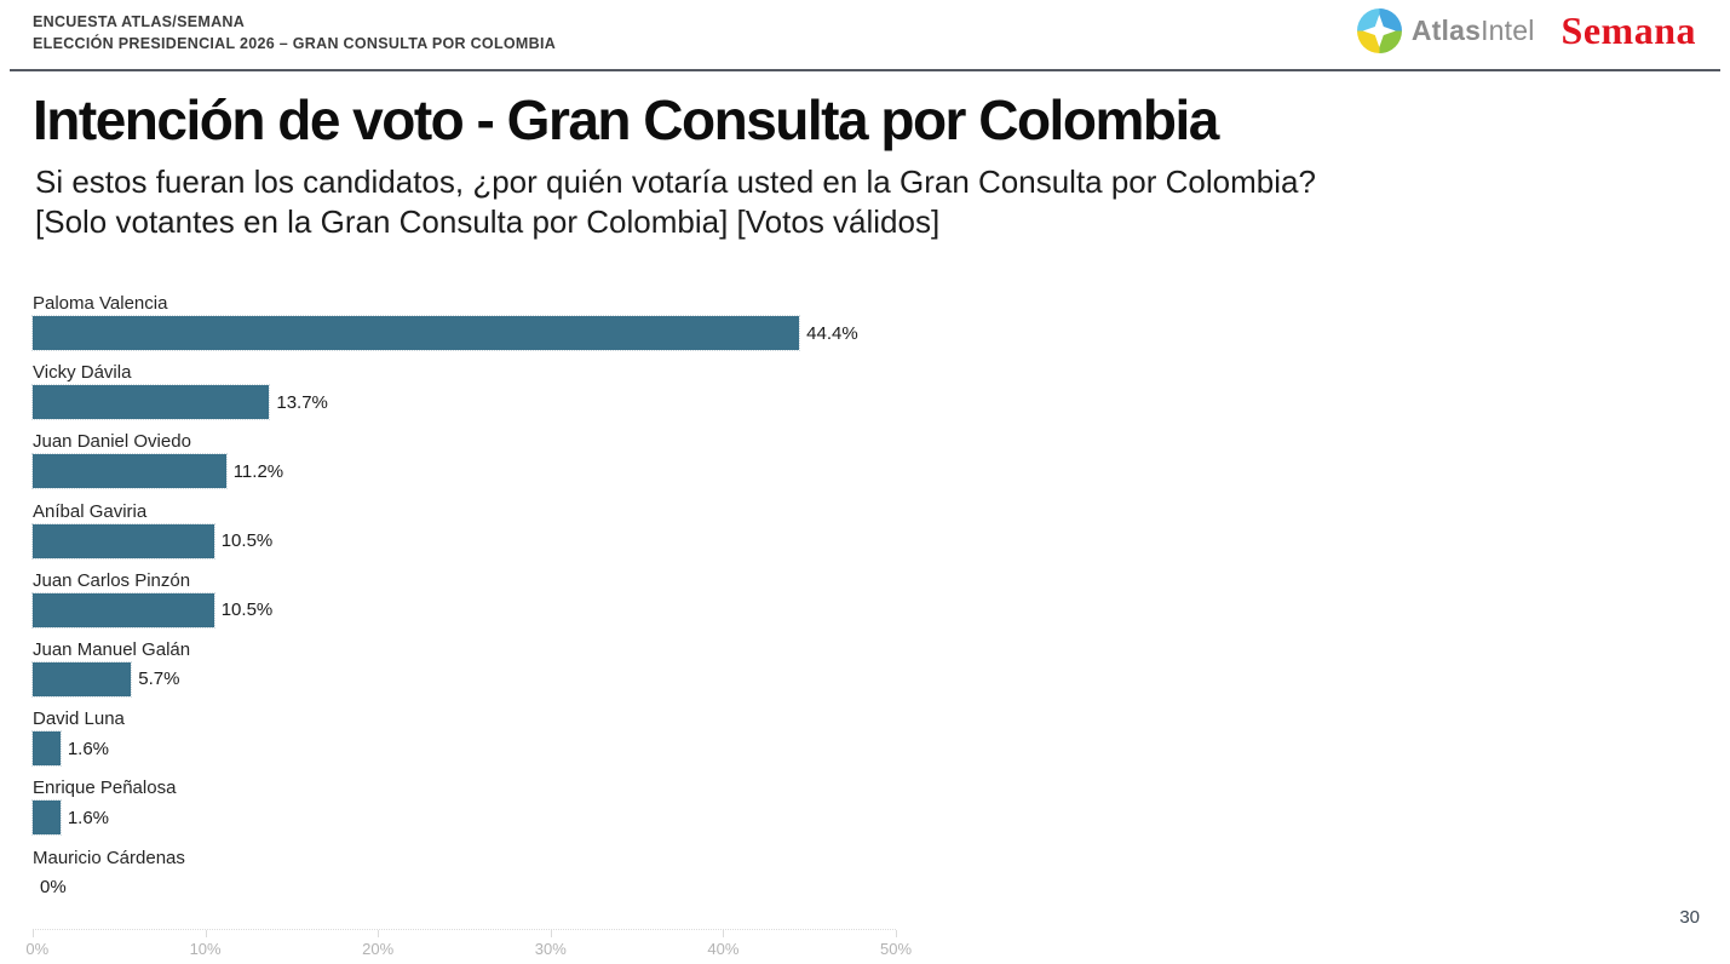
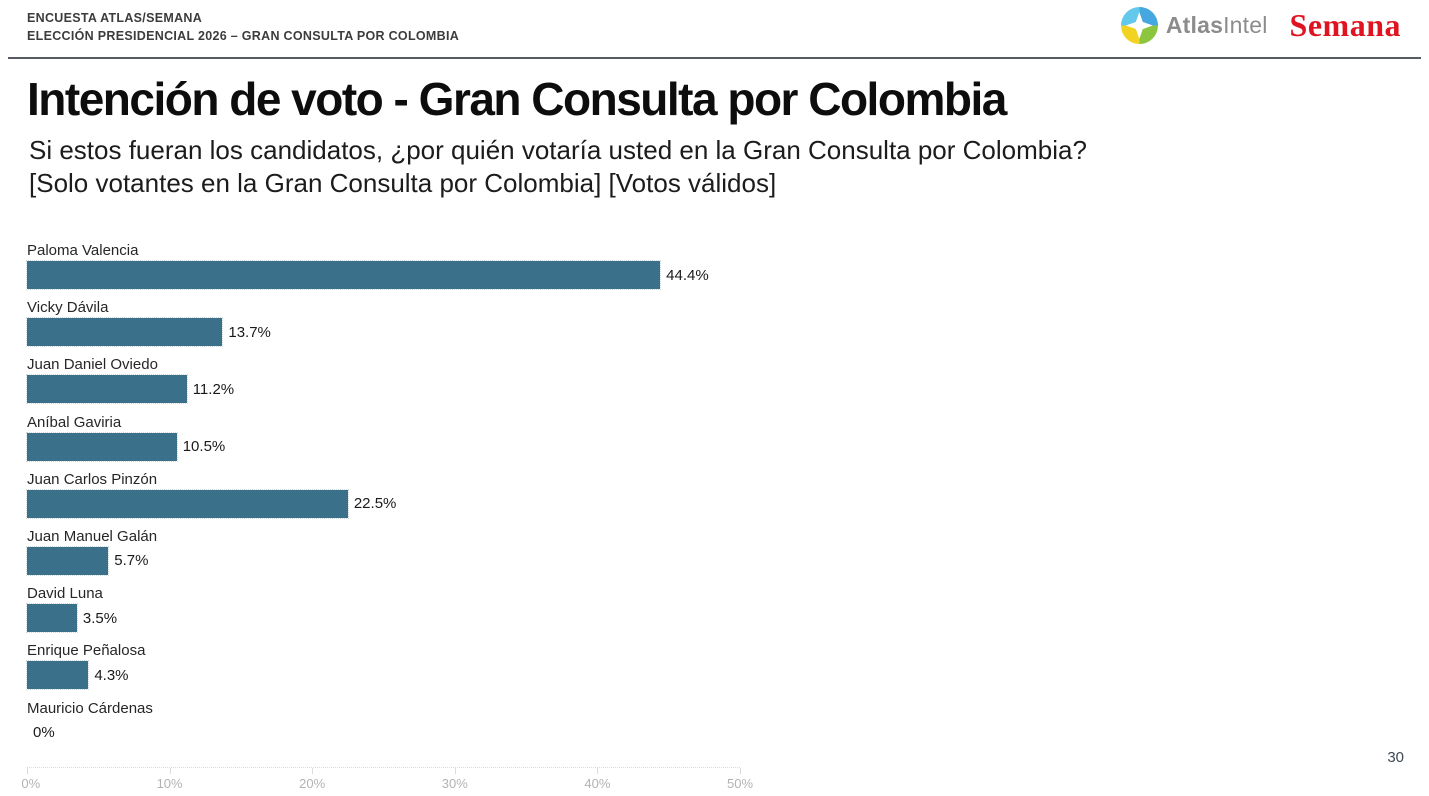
Juan Carlos Pinzón: 10.5% -> 22.5%
David Luna: 1.6% -> 3.5%
Enrique Peñalosa: 1.6% -> 4.3%
